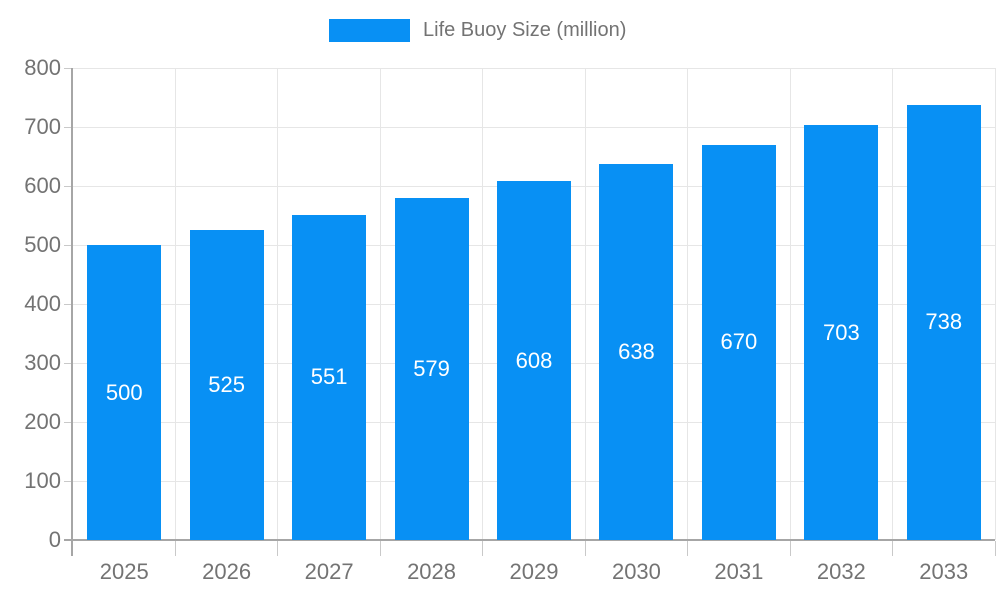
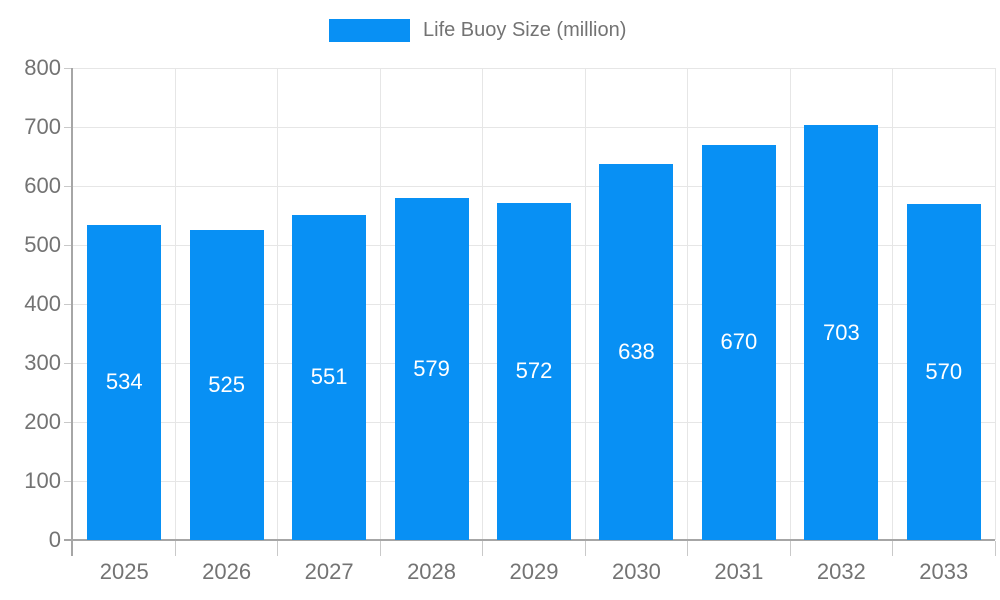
2025: 500 -> 534
2029: 608 -> 572
2033: 738 -> 570
